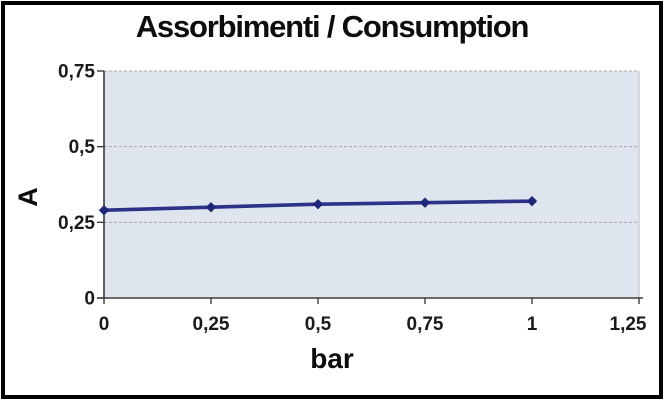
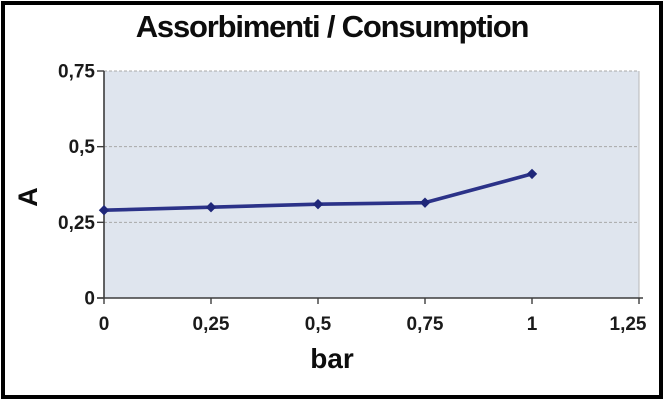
1: 0,32 -> 0,41
